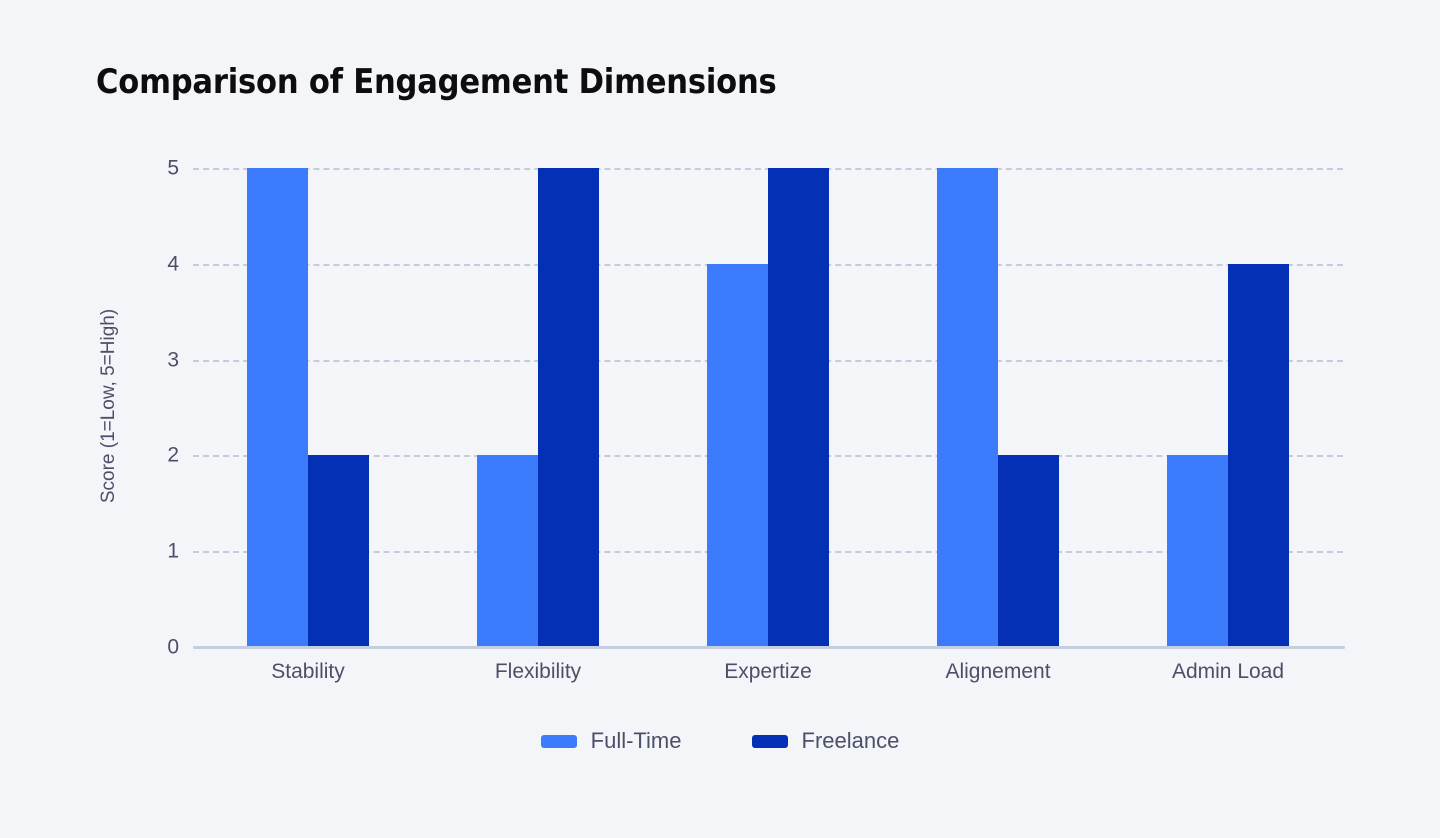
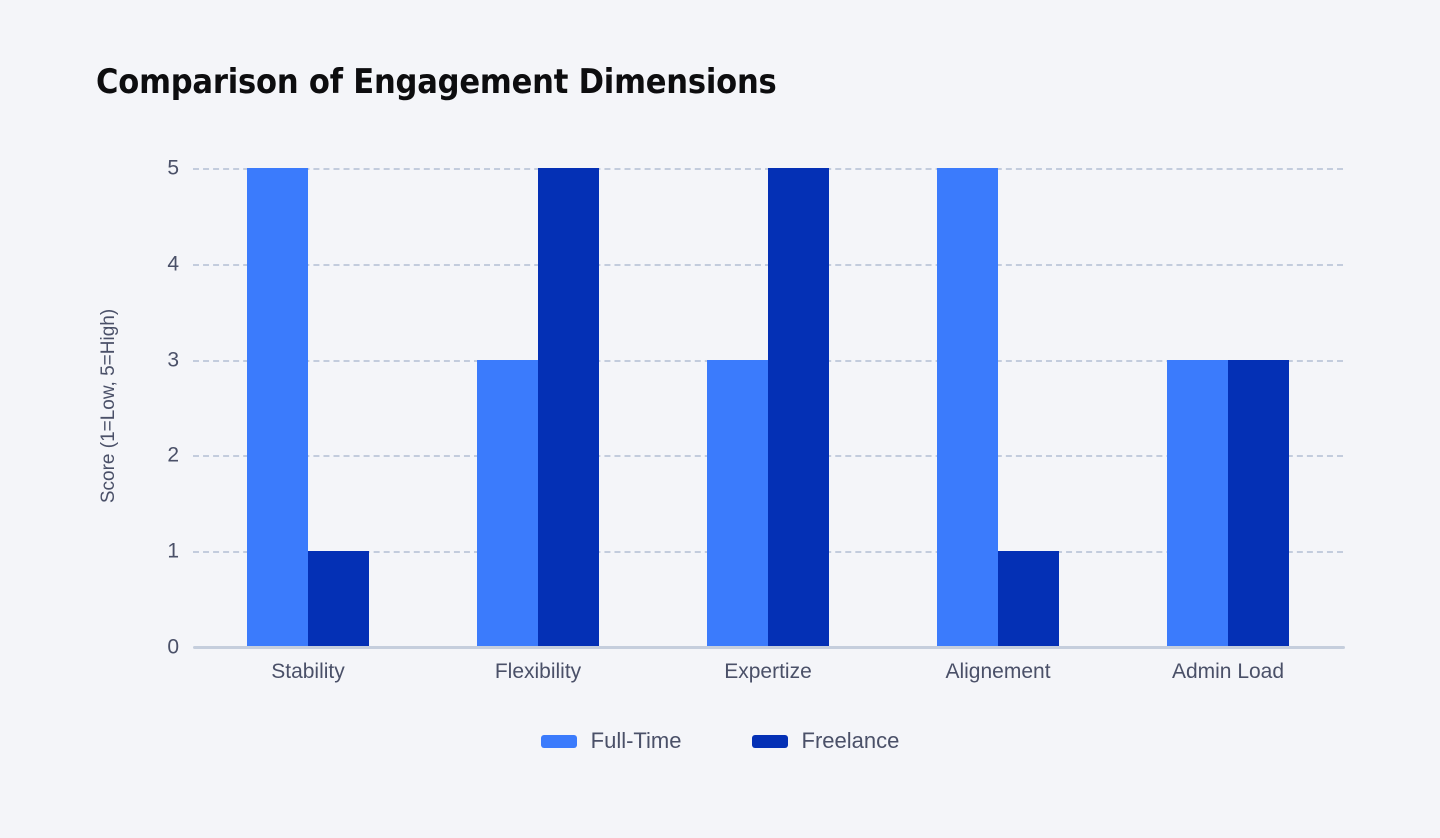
Freelance/Stability: 2 -> 1
Full-Time/Flexibility: 2 -> 3
Full-Time/Expertize: 4 -> 3
Freelance/Alignement: 2 -> 1
Full-Time/Admin Load: 2 -> 3
Freelance/Admin Load: 4 -> 3
